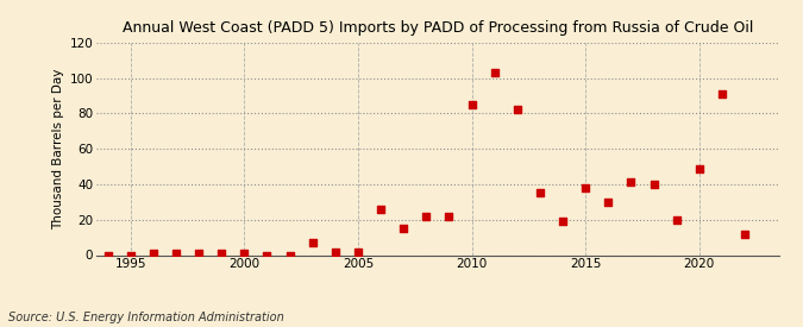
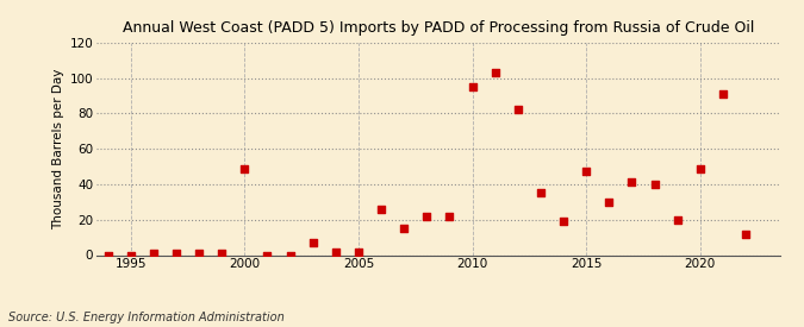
2000: 1 -> 49
2010: 85 -> 95
2015: 38 -> 47
